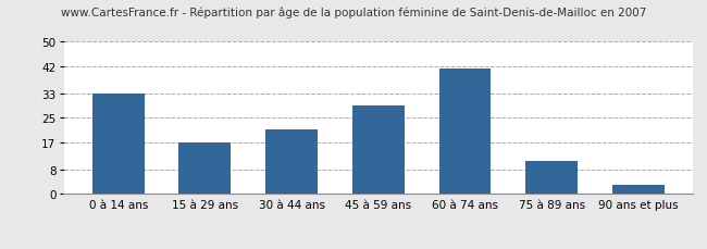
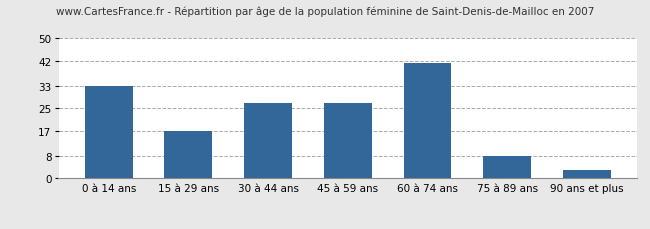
30 à 44 ans: 21 -> 27
45 à 59 ans: 29 -> 27
75 à 89 ans: 11 -> 8
